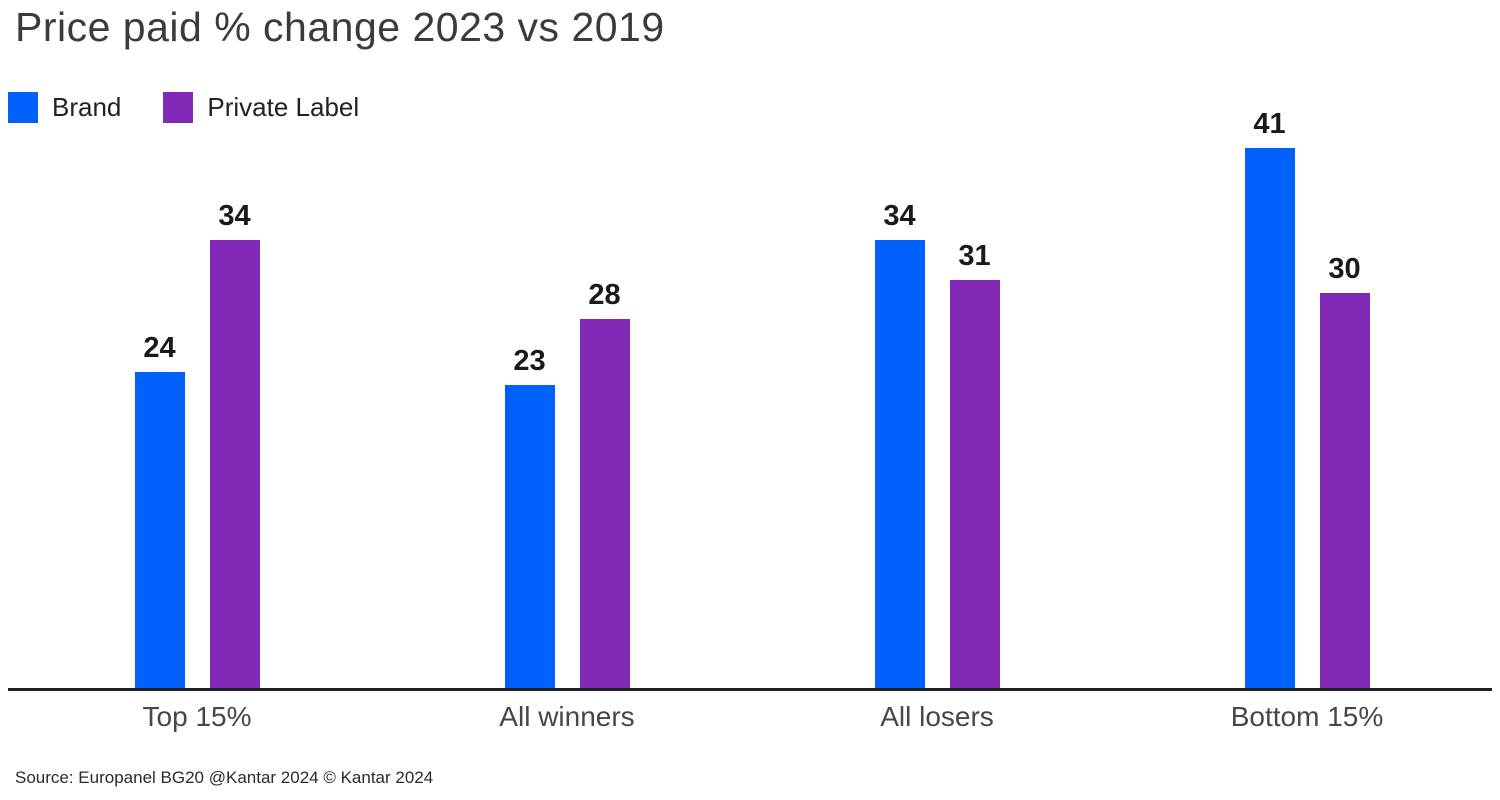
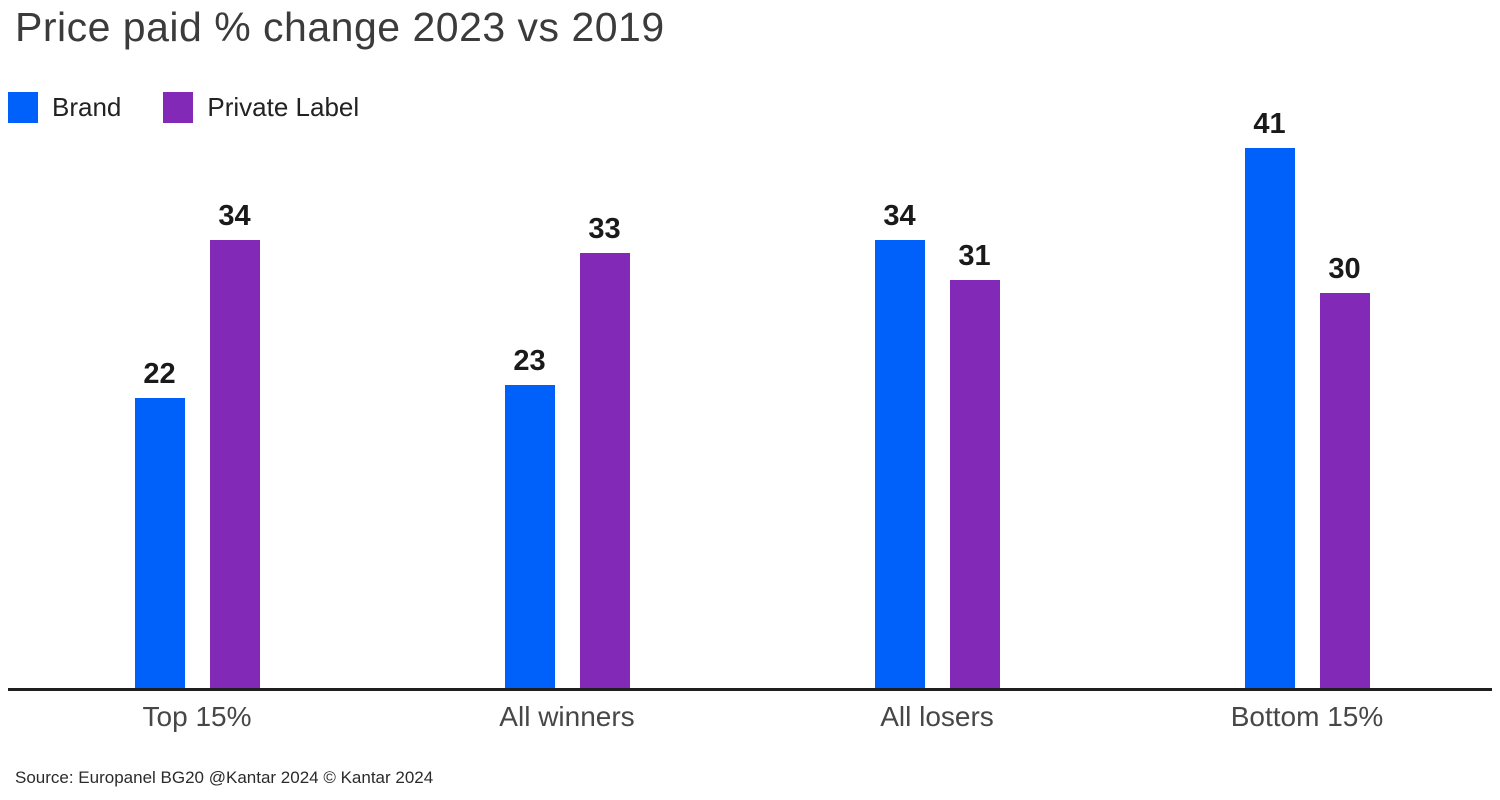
Brand/Top 15%: 24 -> 22
Private Label/All winners: 28 -> 33
